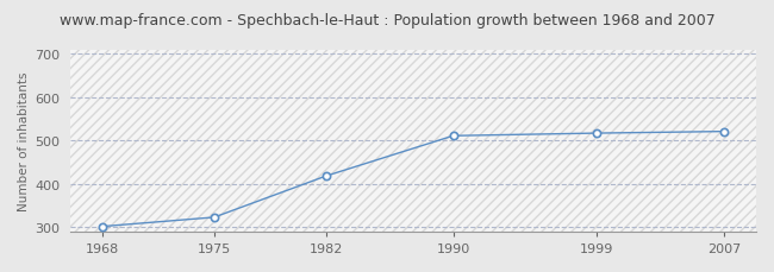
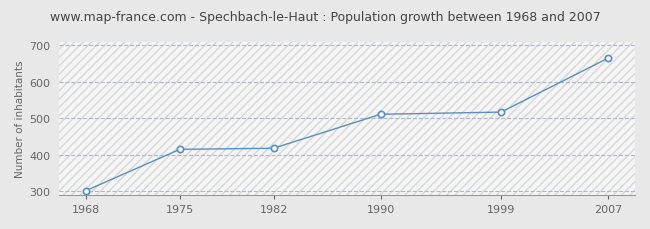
1975: 323 -> 415
2007: 521 -> 665
